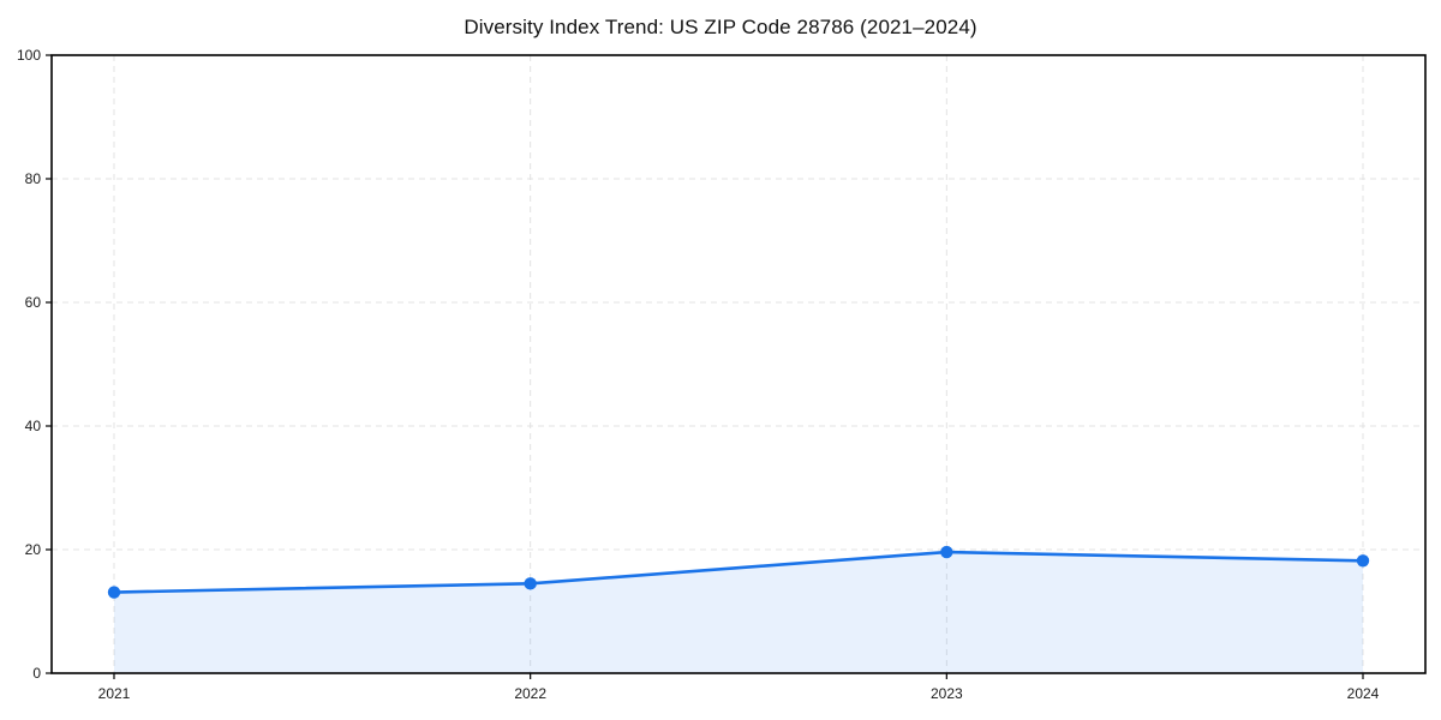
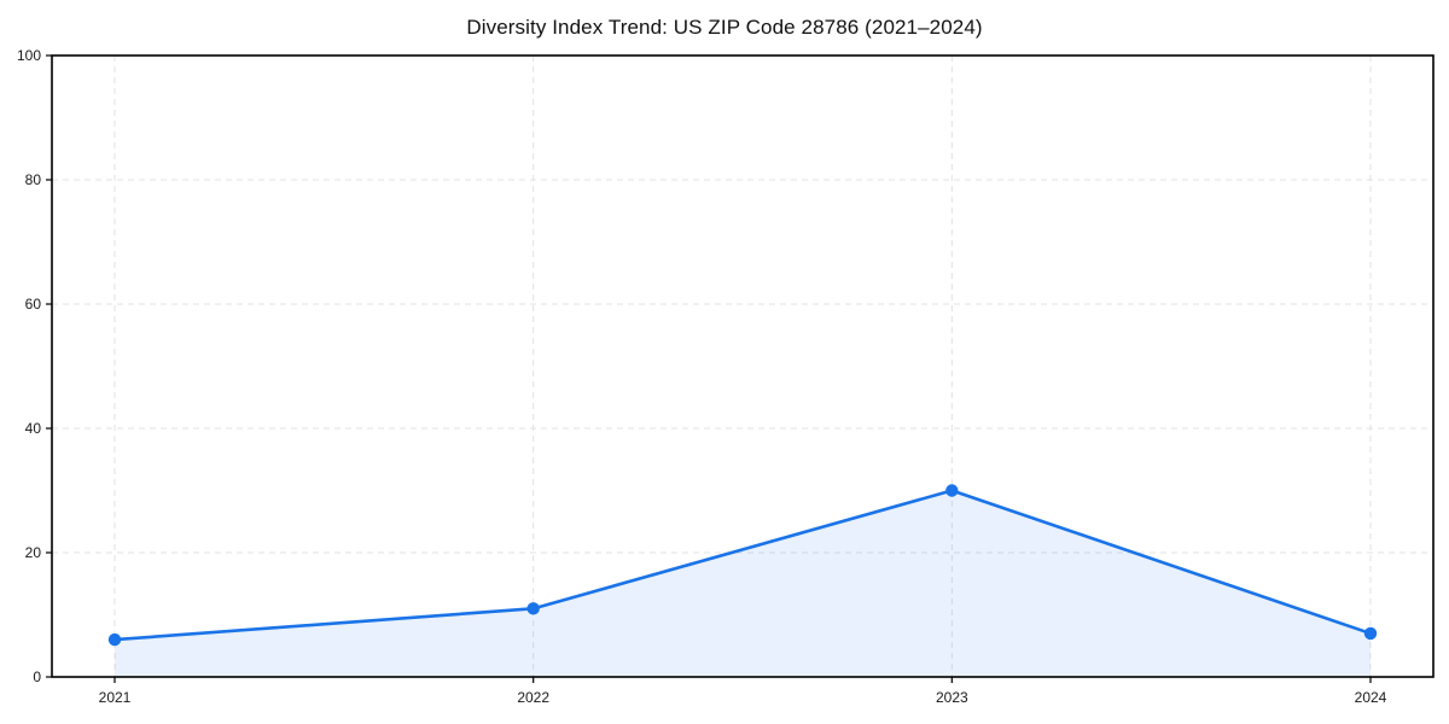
2021: 13 -> 6
2022: 14 -> 11
2023: 20 -> 30
2024: 18 -> 7
